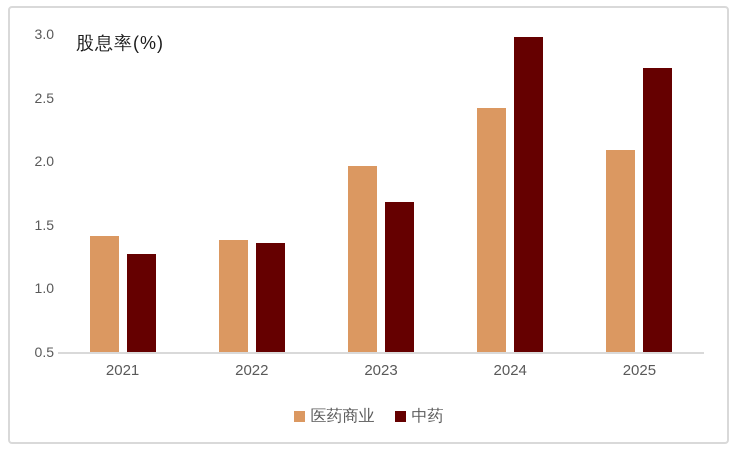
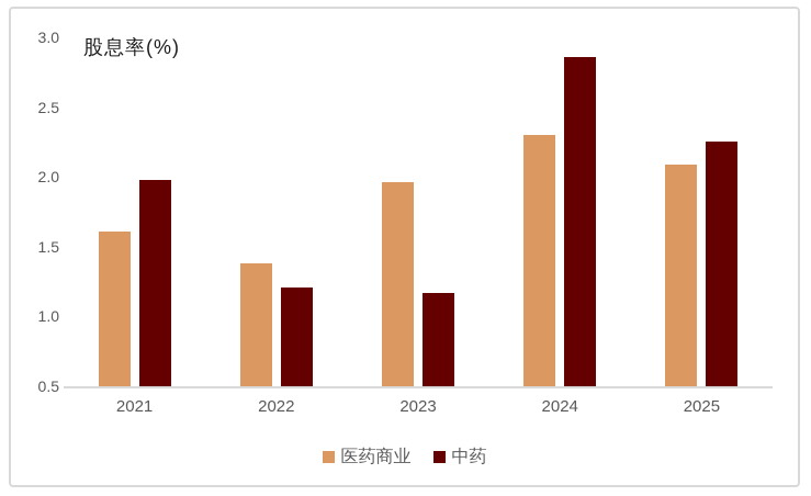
医药商业/2021: 1.41 -> 1.61
中药/2021: 1.27 -> 1.98
中药/2022: 1.36 -> 1.21
中药/2023: 1.68 -> 1.17
医药商业/2024: 2.42 -> 2.30
中药/2024: 2.98 -> 2.86
中药/2025: 2.73 -> 2.25
